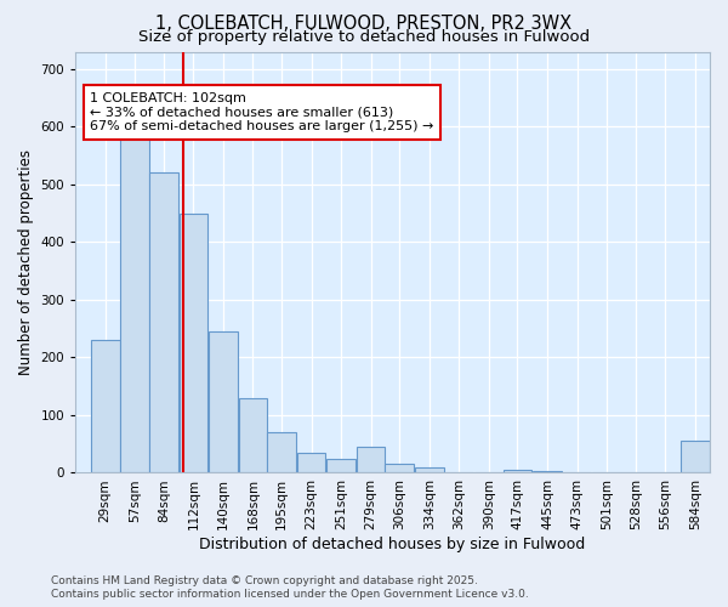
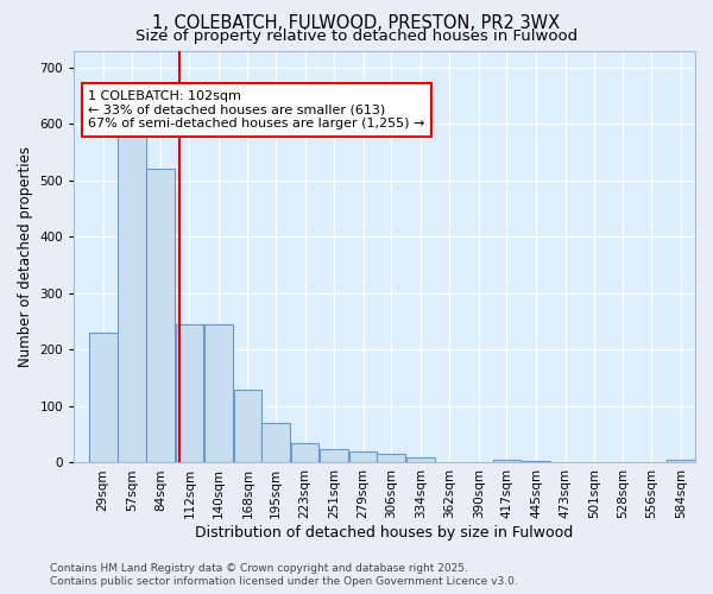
112sqm: 450 -> 245
279sqm: 45 -> 20
584sqm: 55 -> 5
